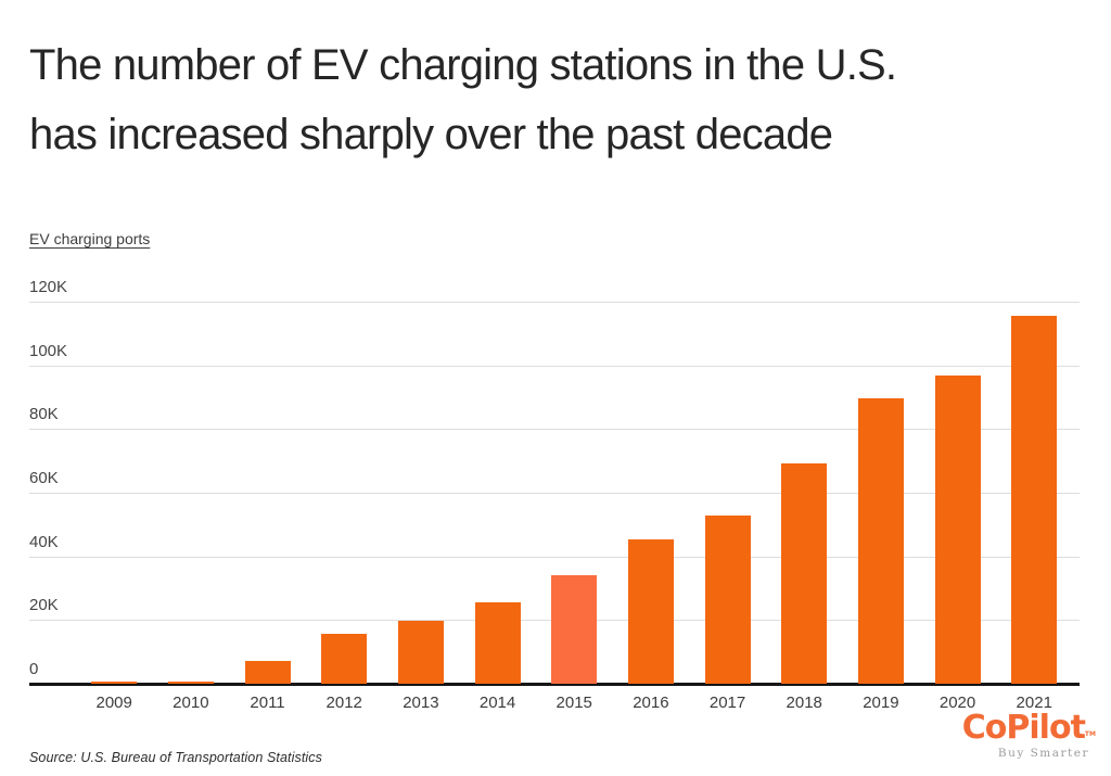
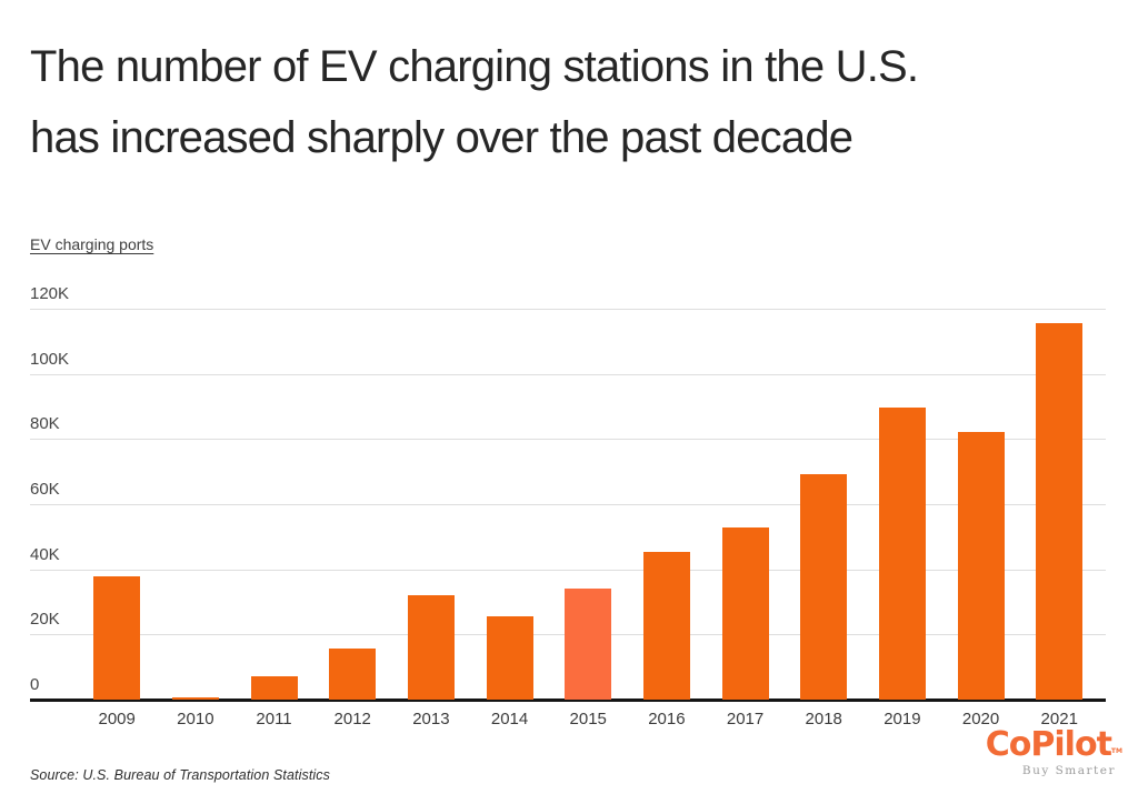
2009: 1K -> 38K
2013: 20K -> 32K
2020: 97K -> 82K
